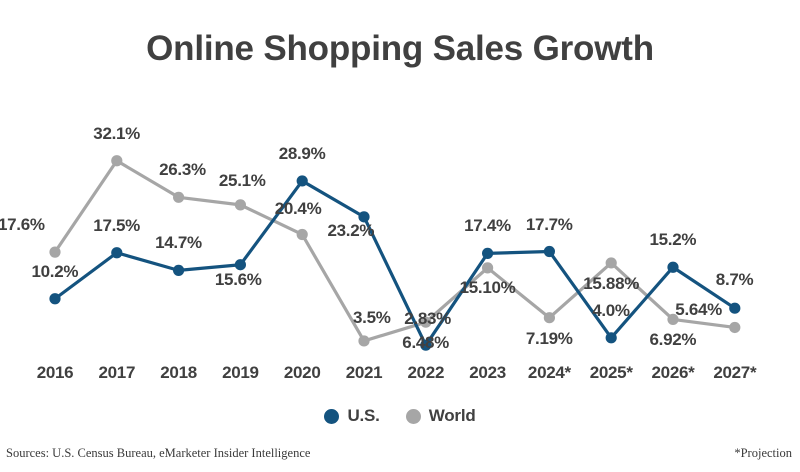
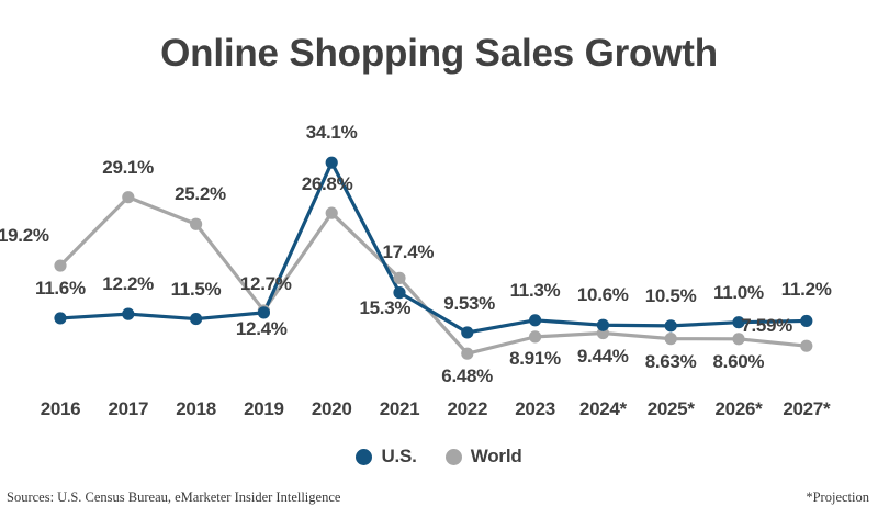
U.S./2016: 10.2% -> 11.6%
World/2016: 17.6% -> 19.2%
U.S./2017: 17.5% -> 12.2%
World/2017: 32.1% -> 29.1%
U.S./2018: 14.7% -> 11.5%
World/2018: 26.3% -> 25.2%
U.S./2019: 15.6% -> 12.4%
World/2019: 25.1% -> 12.7%
U.S./2020: 28.9% -> 34.1%
World/2020: 20.4% -> 26.8%
U.S./2021: 23.2% -> 15.3%
World/2021: 3.5% -> 17.4%
U.S./2022: 2.83% -> 9.53%
U.S./2023: 17.4% -> 11.3%
World/2023: 15.10% -> 8.91%
U.S./2024*: 17.7% -> 10.6%
World/2024*: 7.19% -> 9.44%
U.S./2025*: 4.0% -> 10.5%
World/2025*: 15.88% -> 8.63%
U.S./2026*: 15.2% -> 11.0%
World/2026*: 6.92% -> 8.60%
U.S./2027*: 8.7% -> 11.2%
World/2027*: 5.64% -> 7.59%
